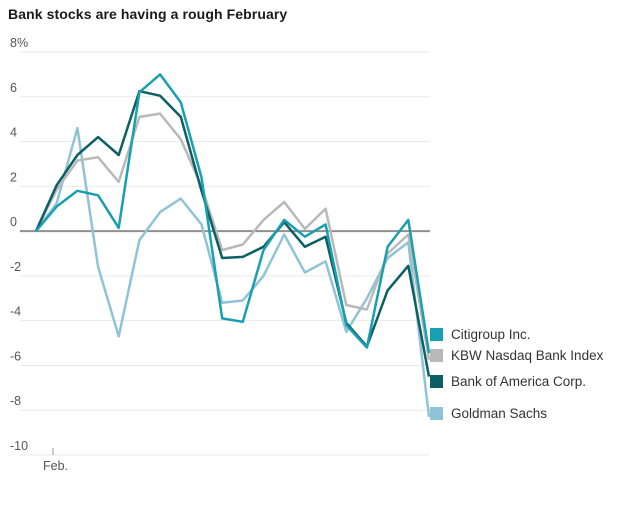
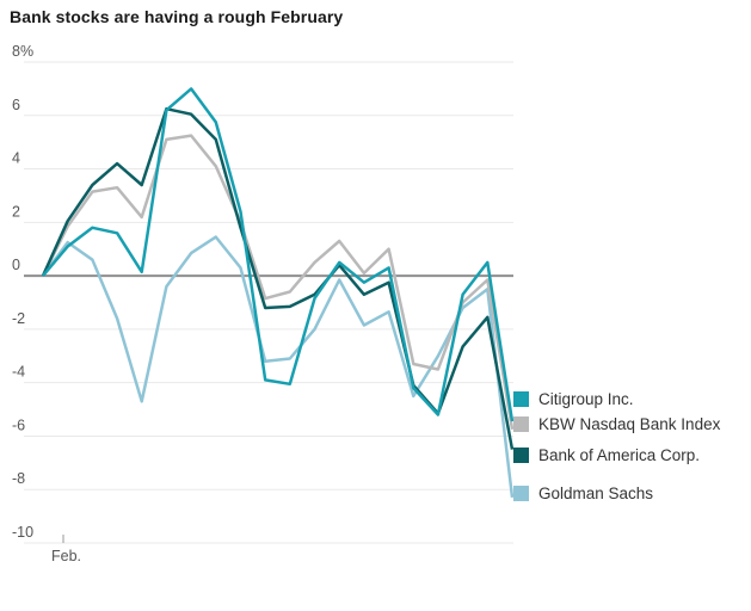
Goldman Sachs/2: 4.6% -> 0.6%
